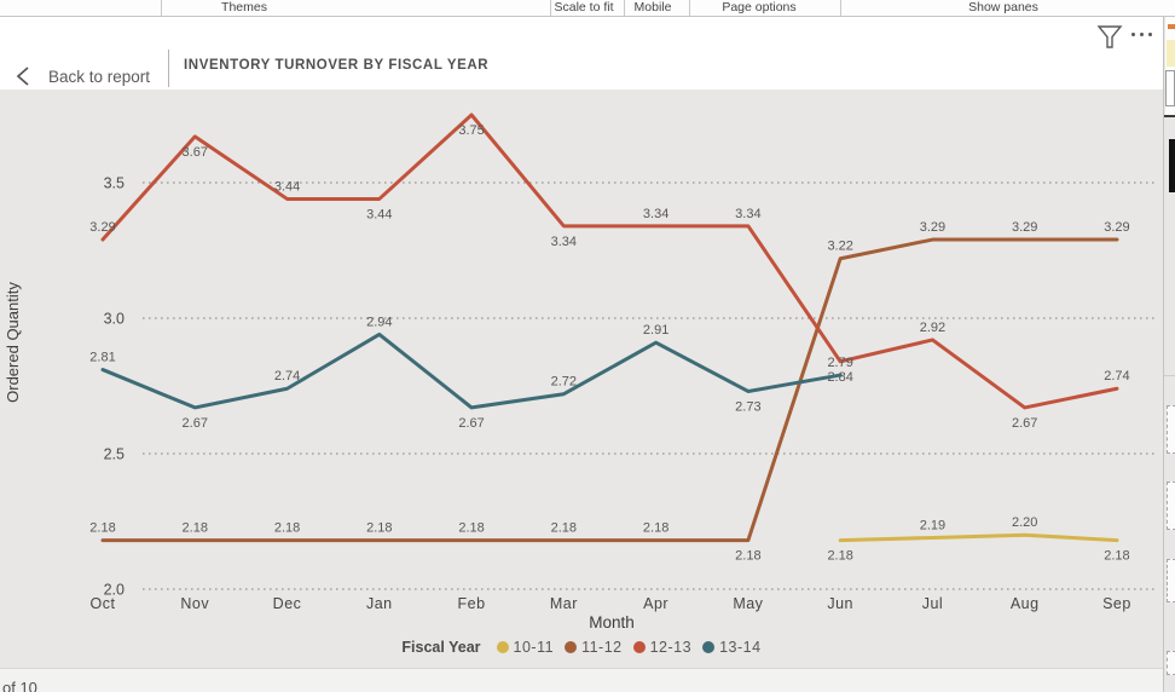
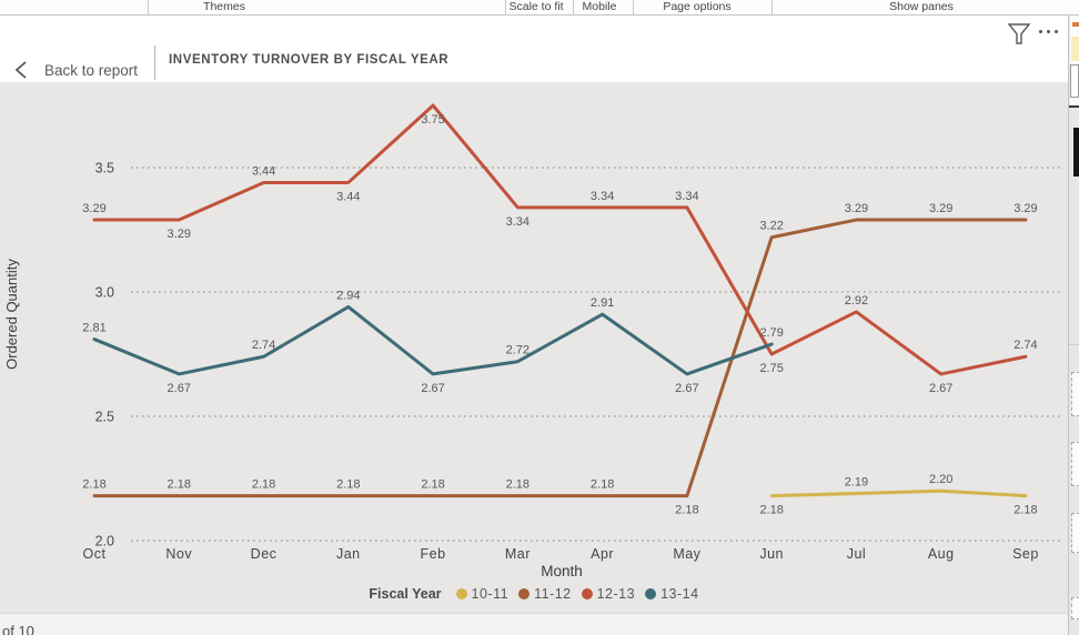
12-13/Nov: 3.67 -> 3.29
13-14/May: 2.73 -> 2.67
12-13/Jun: 2.84 -> 2.75
